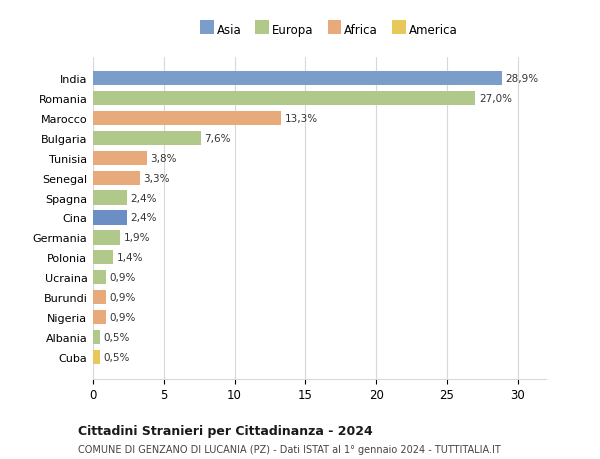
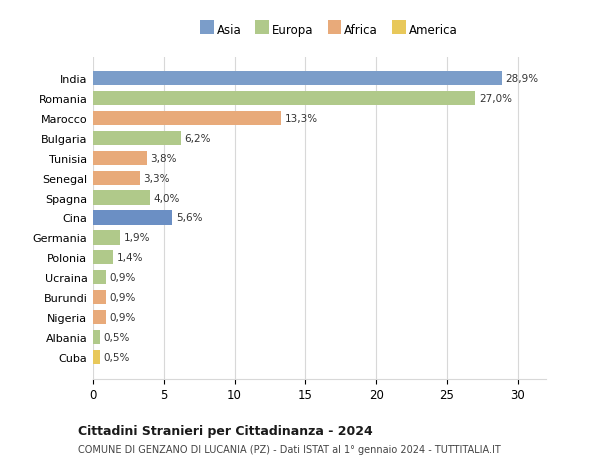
Bulgaria: 7,6% -> 6,2%
Spagna: 2,4% -> 4,0%
Cina: 2,4% -> 5,6%
